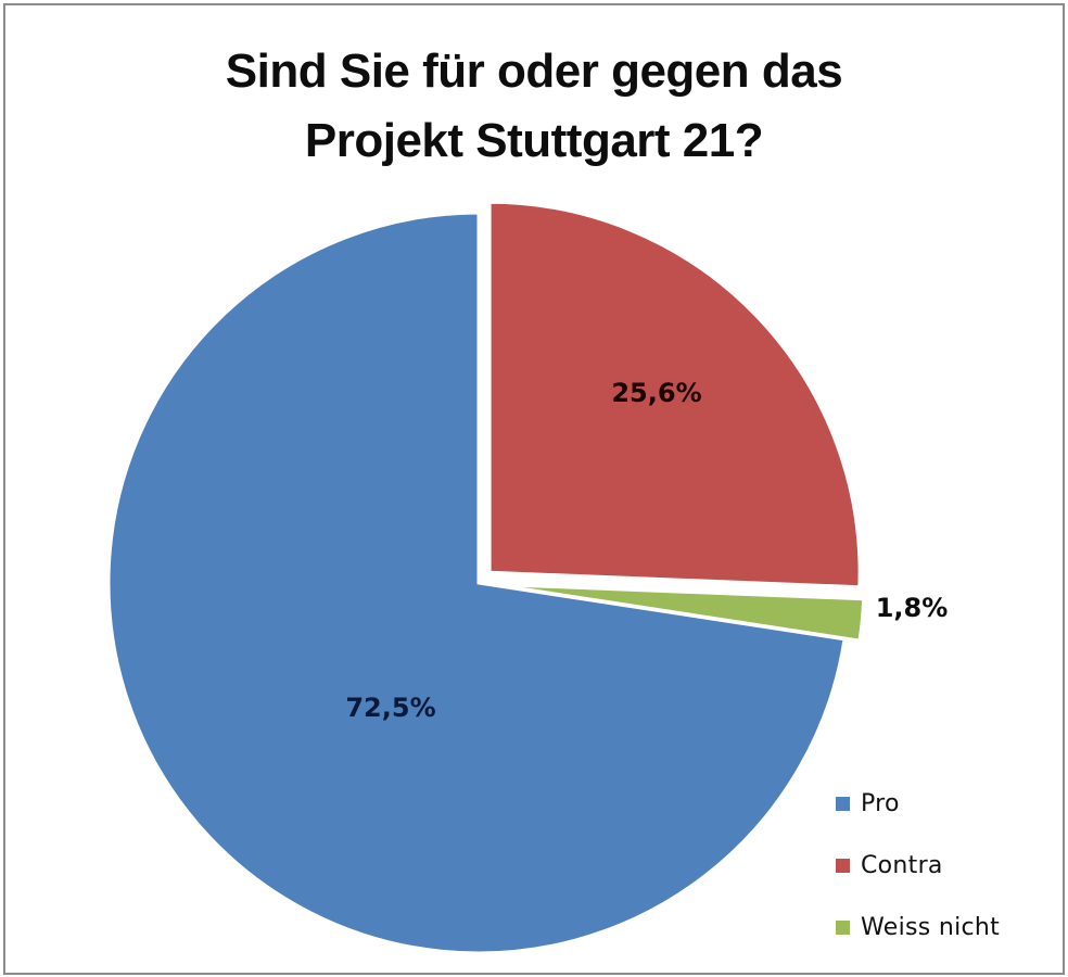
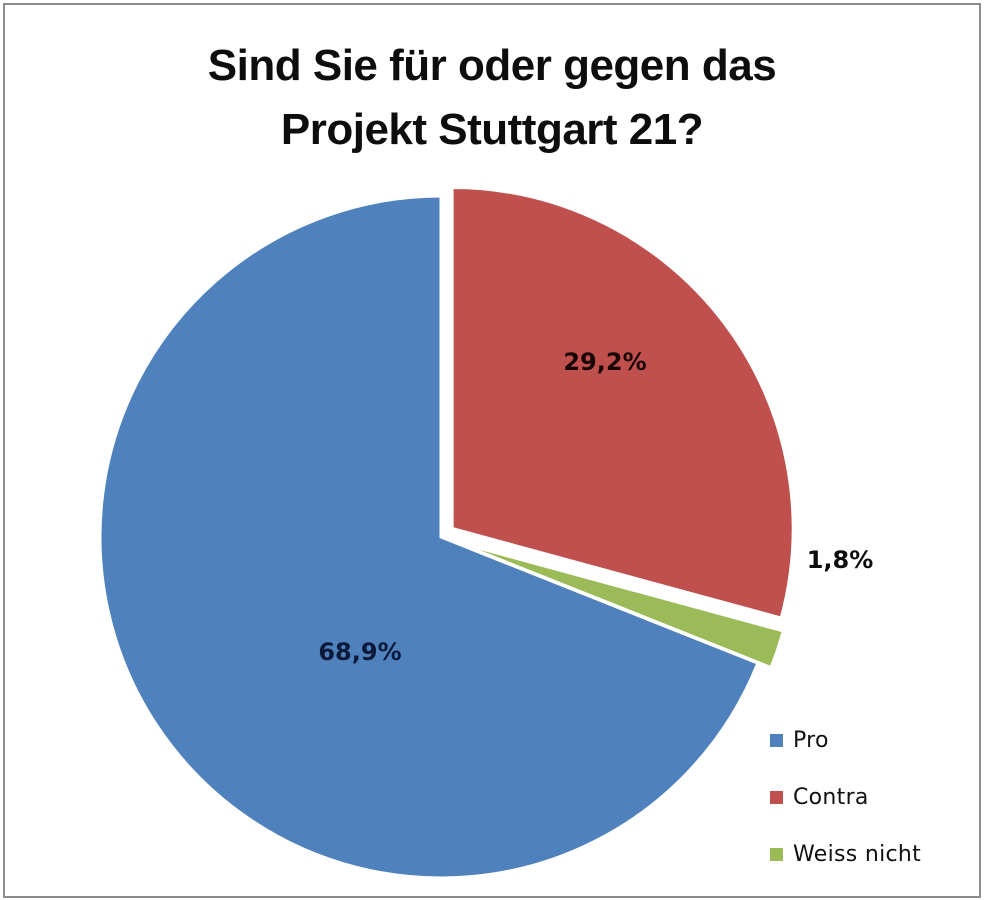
Pro: 72,5% -> 68,9%
Contra: 25,6% -> 29,2%
